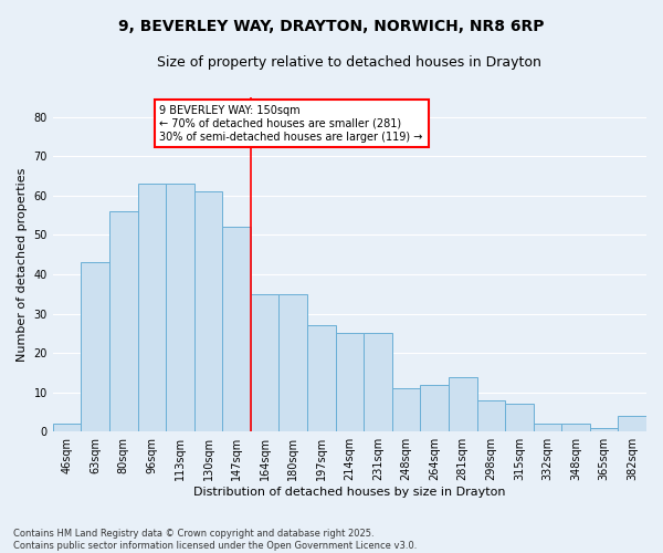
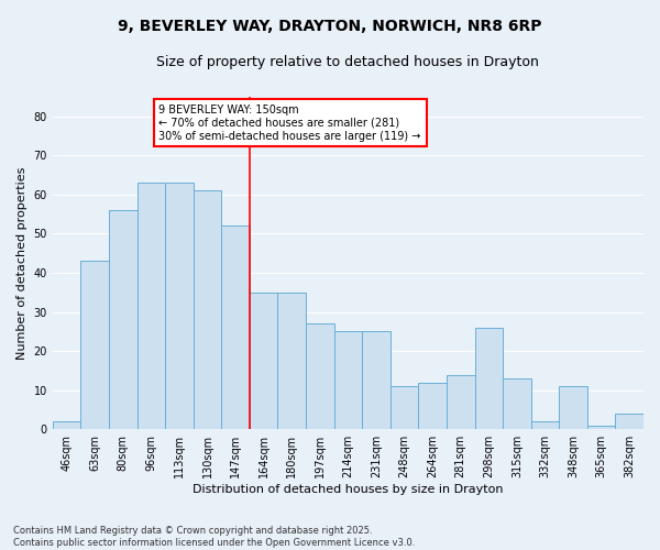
298sqm: 8 -> 26
315sqm: 7 -> 13
348sqm: 2 -> 11
